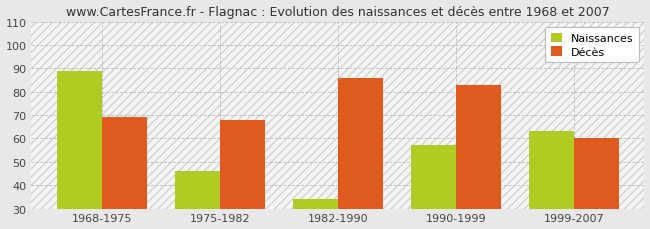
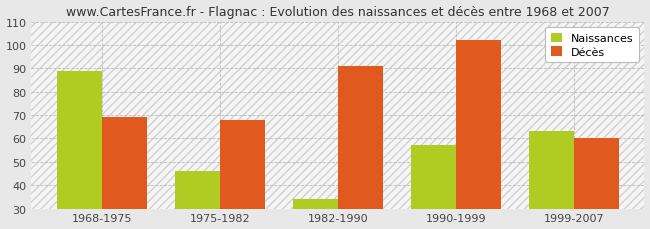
Décès/1982-1990: 86 -> 91
Décès/1990-1999: 83 -> 102
